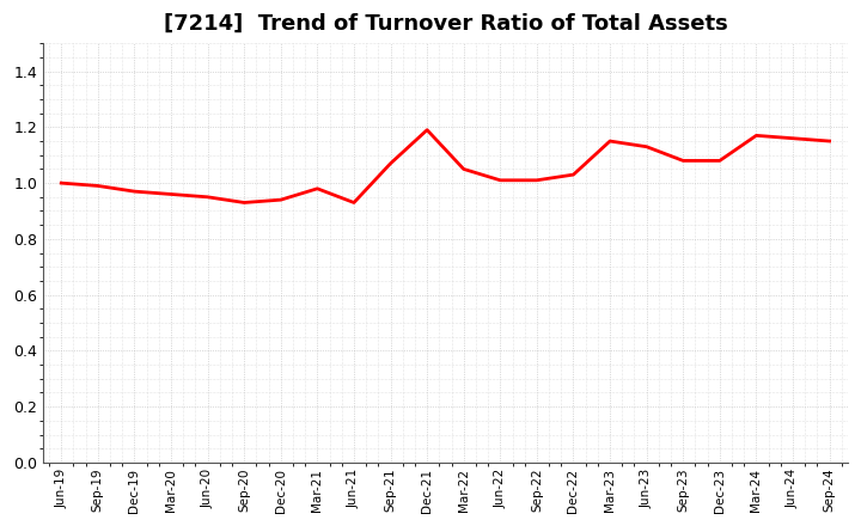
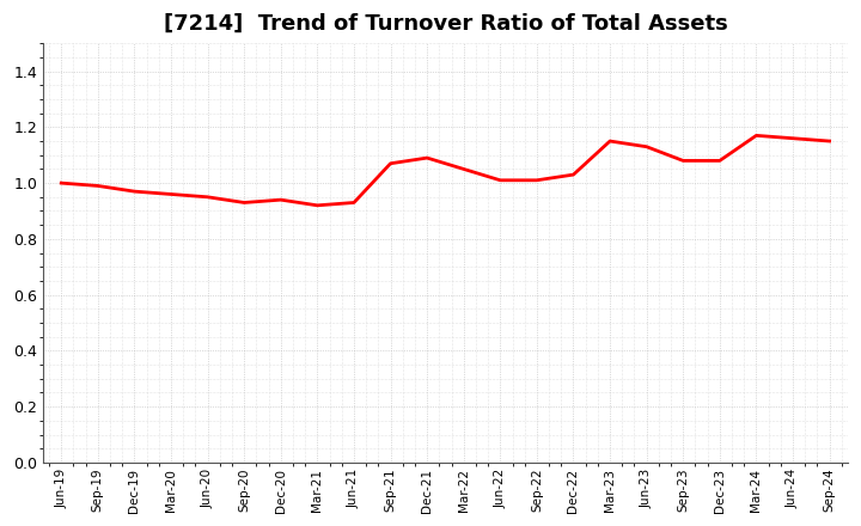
Mar-21: 0.98 -> 0.92
Dec-21: 1.19 -> 1.09
